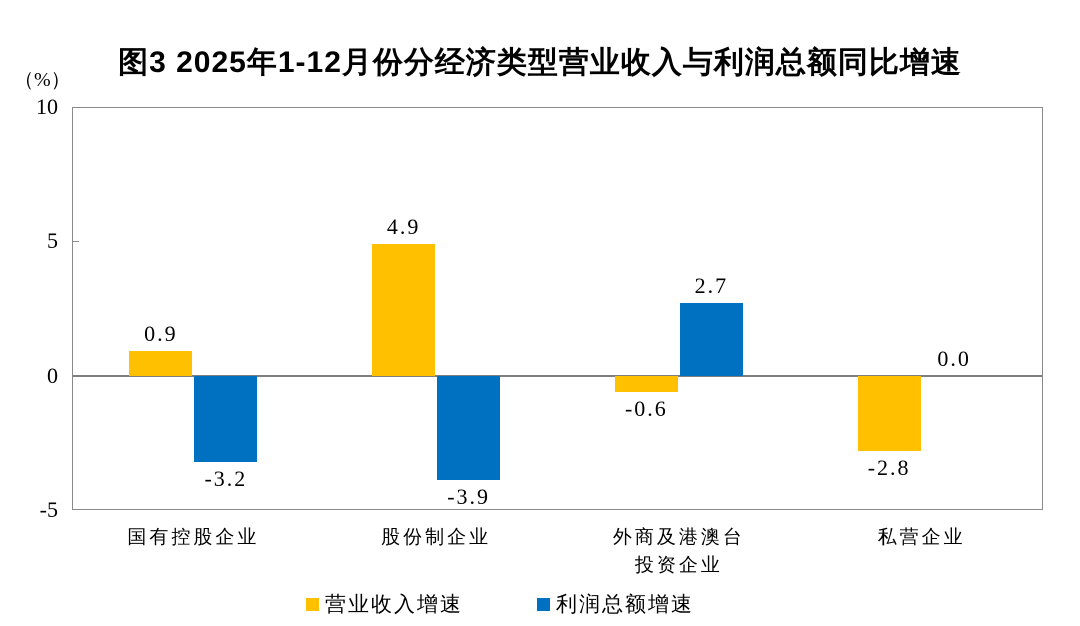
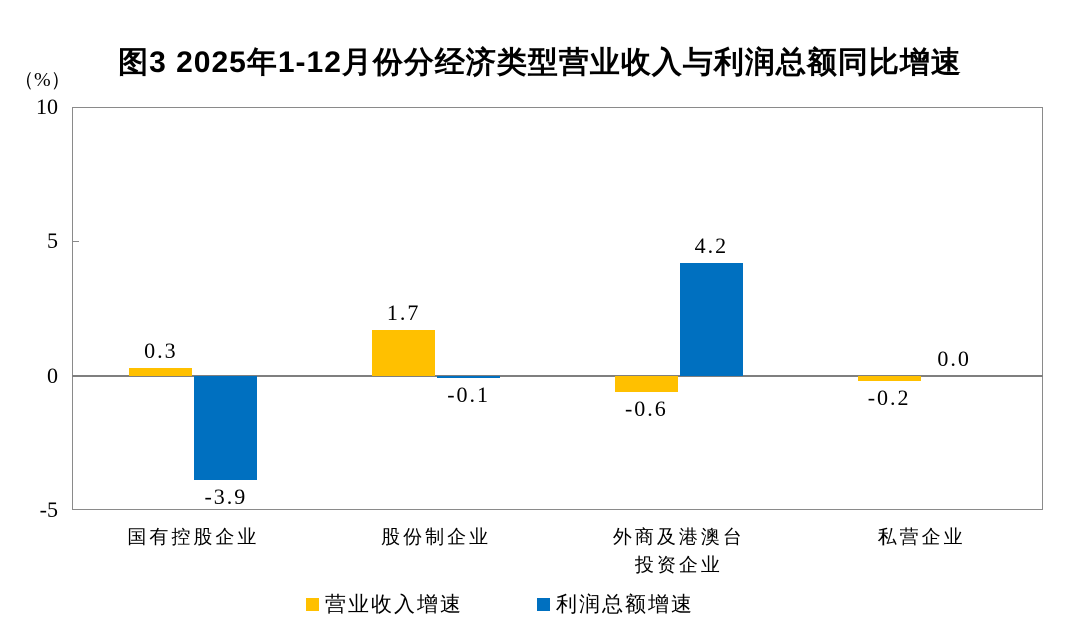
营业收入增速/国有控股企业: 0.9 -> 0.3
利润总额增速/国有控股企业: -3.2 -> -3.9
营业收入增速/股份制企业: 4.9 -> 1.7
利润总额增速/股份制企业: -3.9 -> -0.1
利润总额增速/外商及港澳台 投资企业: 2.7 -> 4.2
营业收入增速/私营企业: -2.8 -> -0.2
